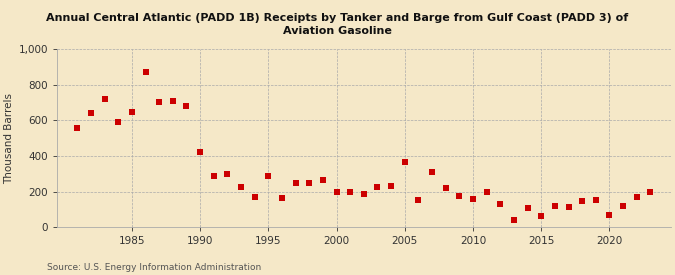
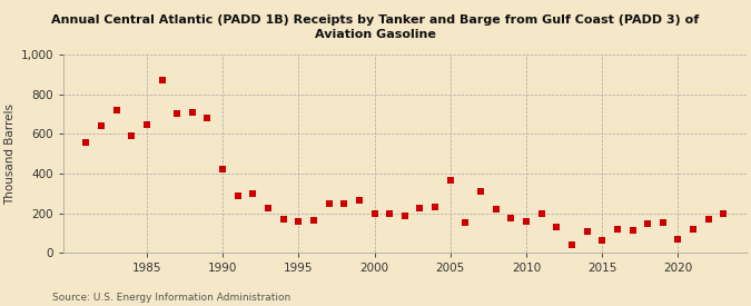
1995: 290 -> 160
